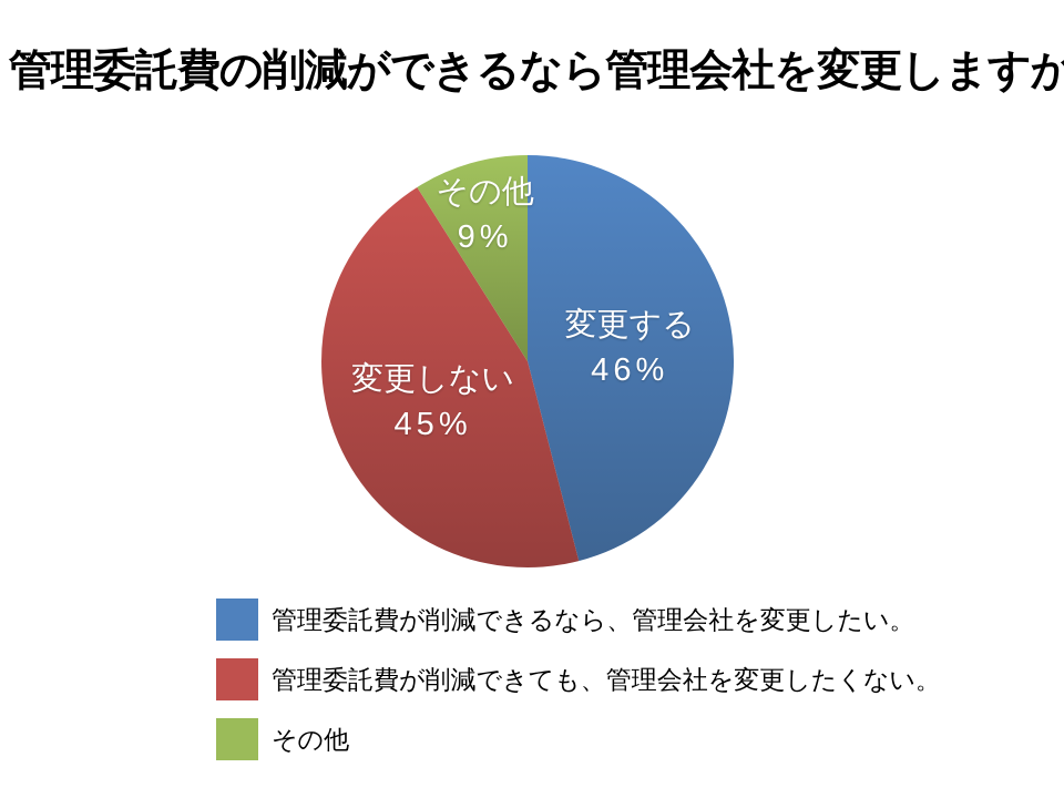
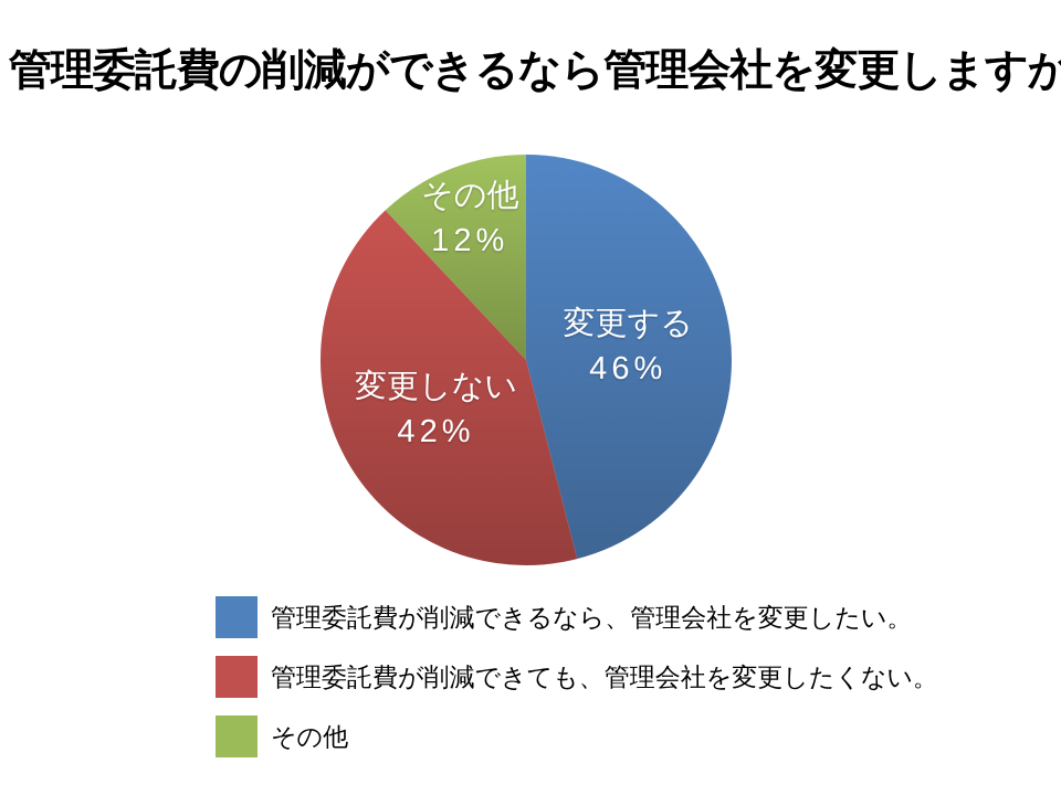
変更しない: 45% -> 42%
その他: 9% -> 12%
